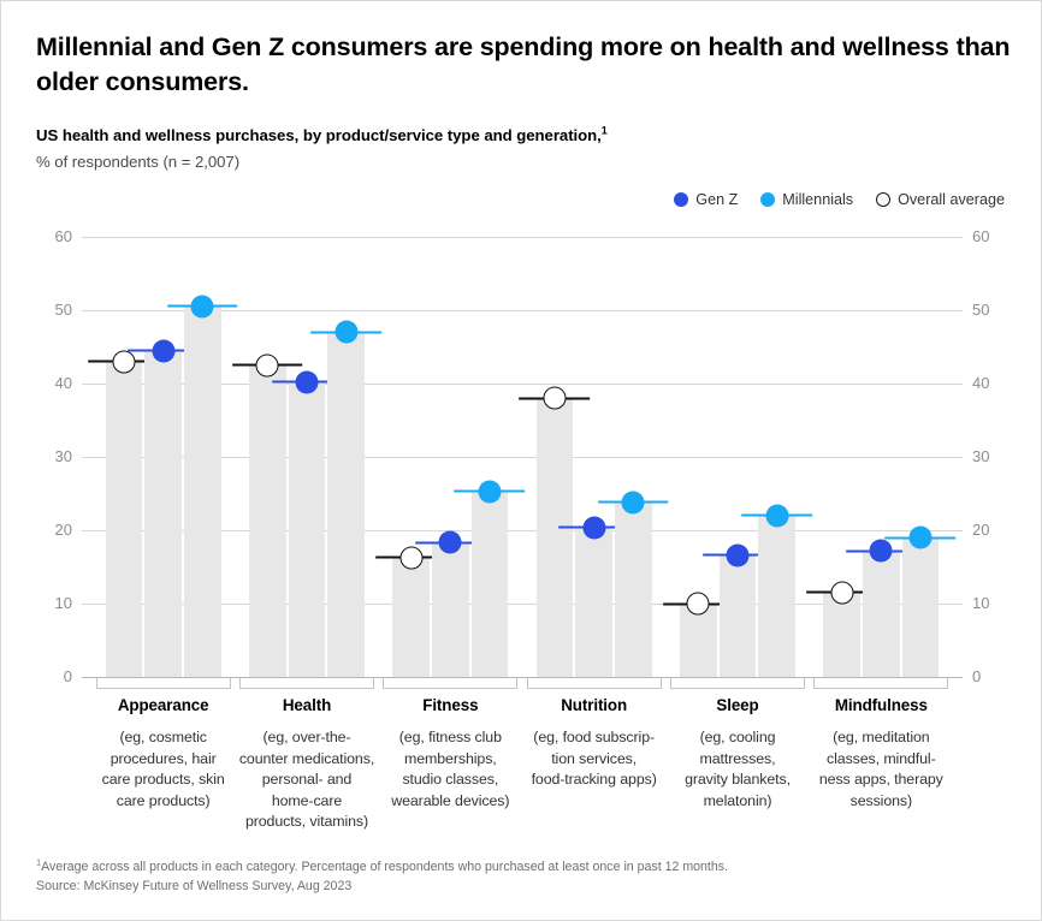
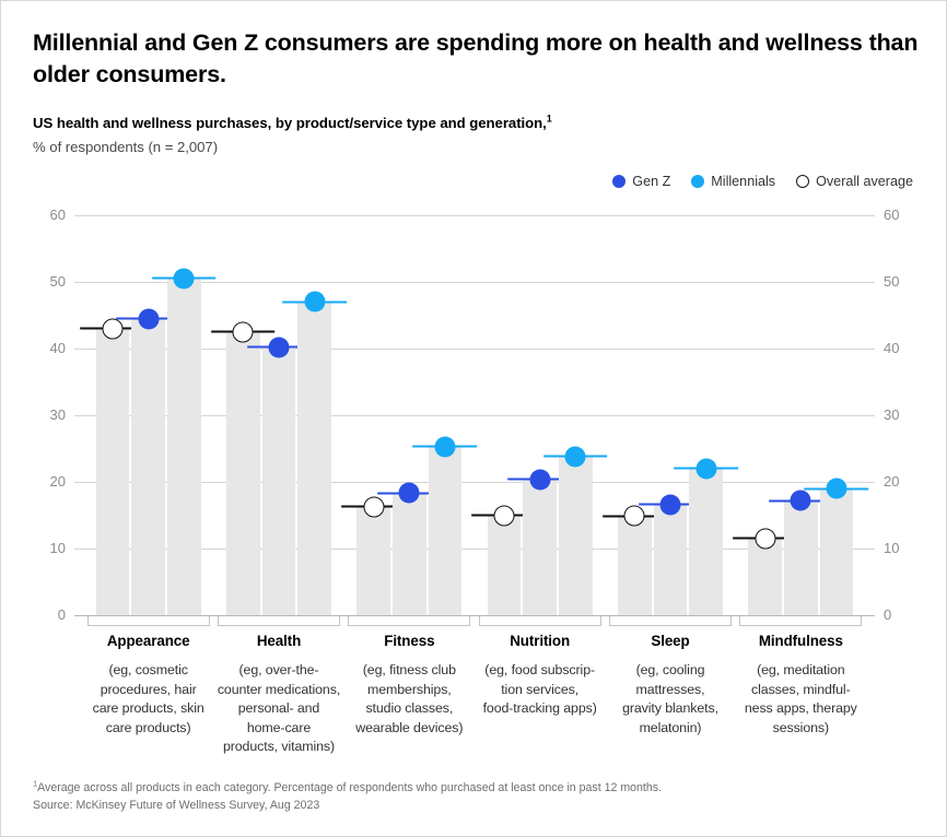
Overall average/Nutrition: 38 -> 15
Overall average/Sleep: 10 -> 15
